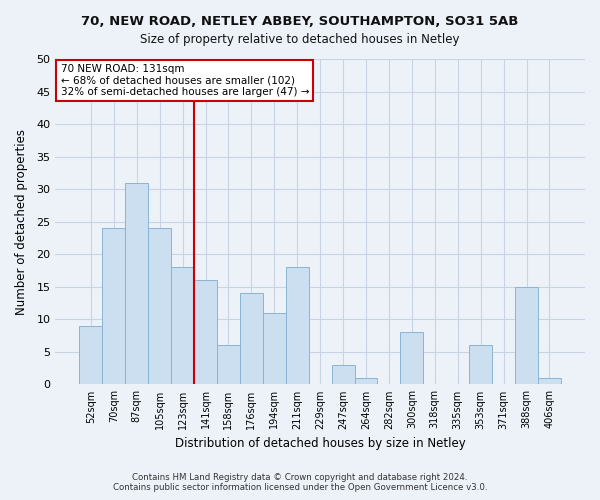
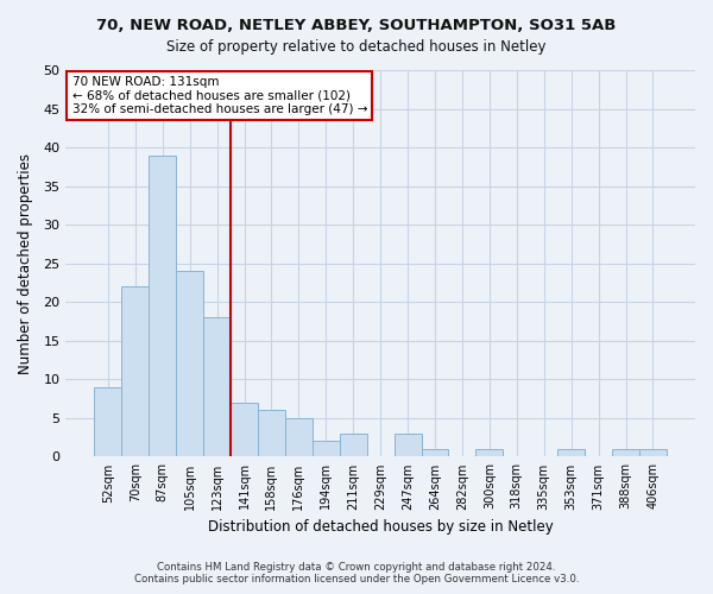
70sqm: 24 -> 22
87sqm: 31 -> 39
141sqm: 16 -> 7
176sqm: 14 -> 5
194sqm: 11 -> 2
211sqm: 18 -> 3
300sqm: 8 -> 1
353sqm: 6 -> 1
388sqm: 15 -> 1
